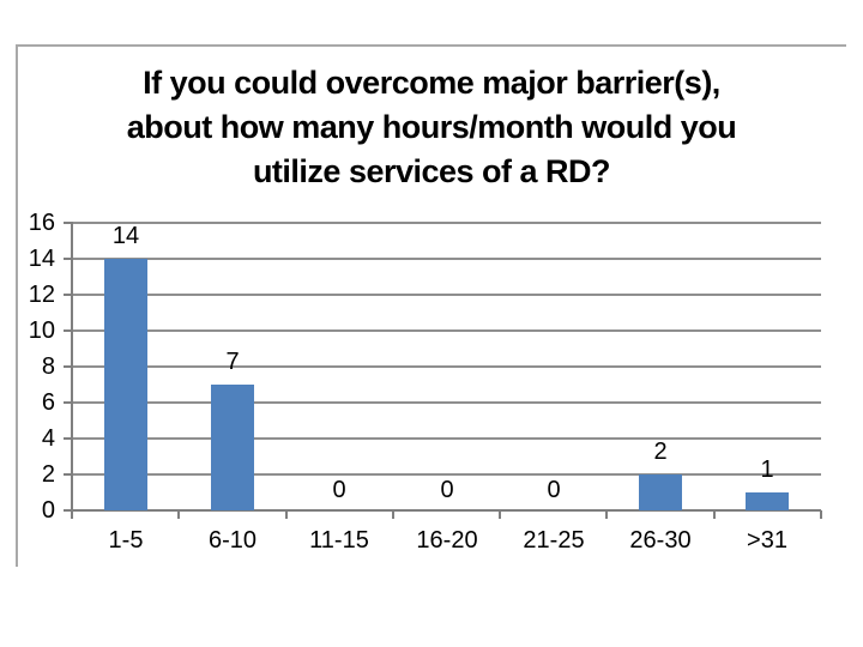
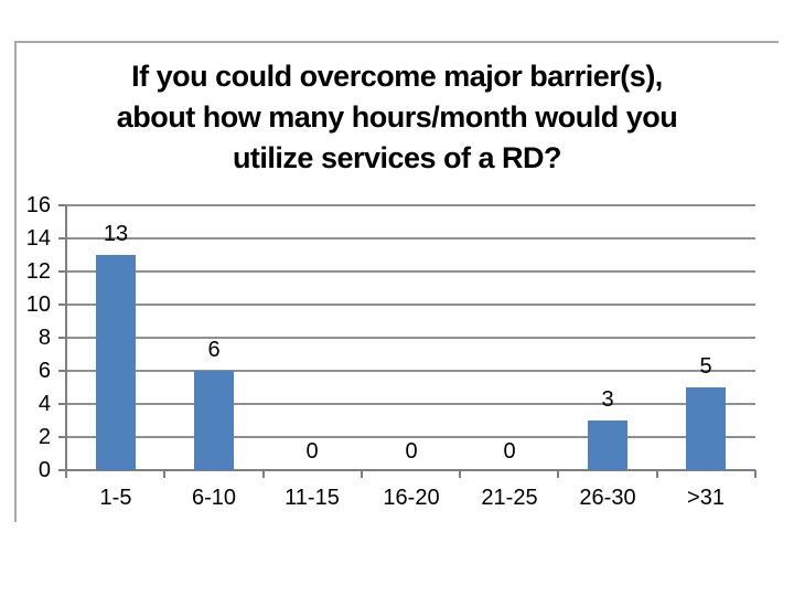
1-5: 14 -> 13
6-10: 7 -> 6
26-30: 2 -> 3
>31: 1 -> 5
